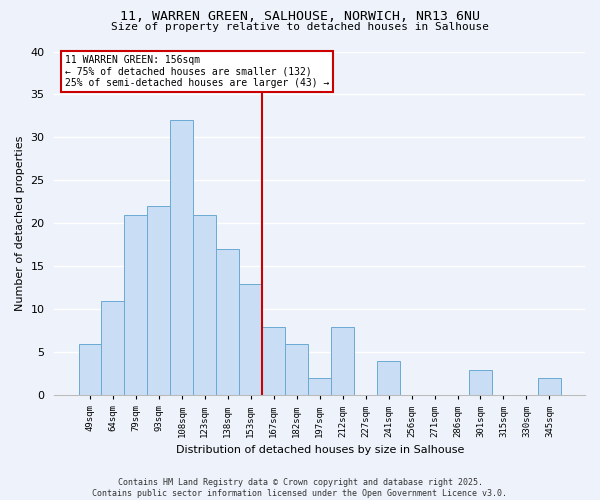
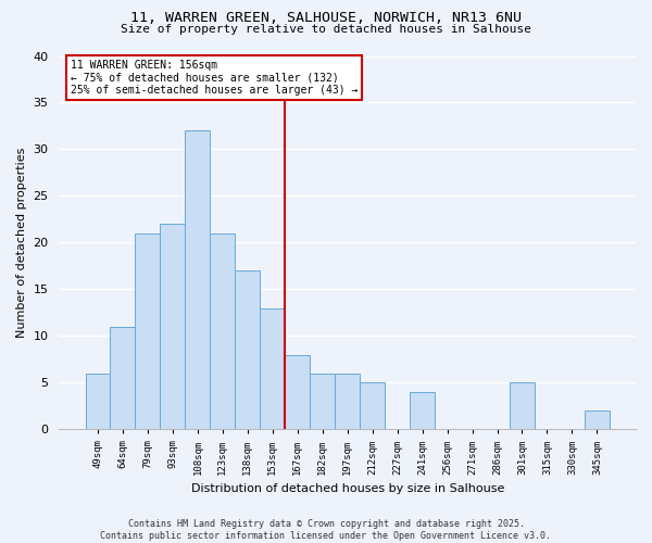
197sqm: 2 -> 6
212sqm: 8 -> 5
301sqm: 3 -> 5
